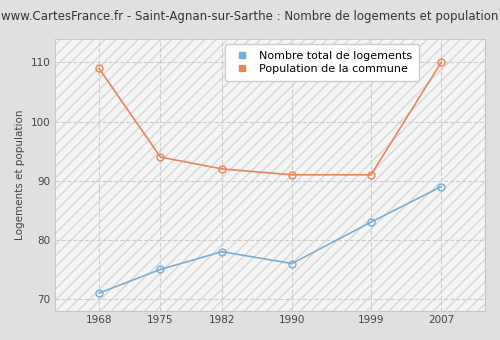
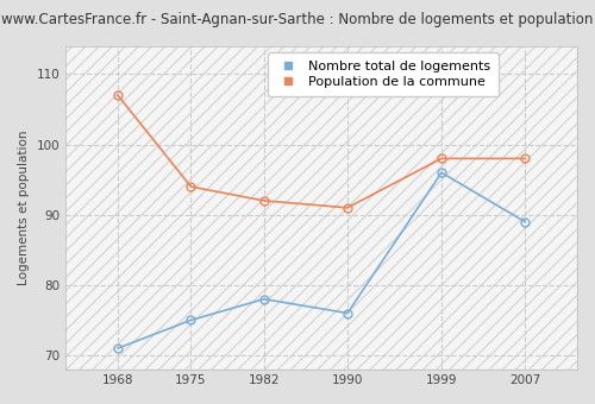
Population de la commune/1968: 109 -> 107
Nombre total de logements/1999: 83 -> 96
Population de la commune/1999: 91 -> 98
Population de la commune/2007: 110 -> 98
